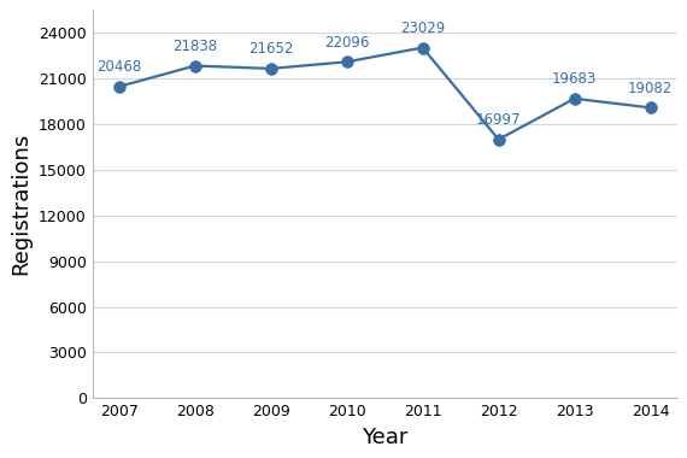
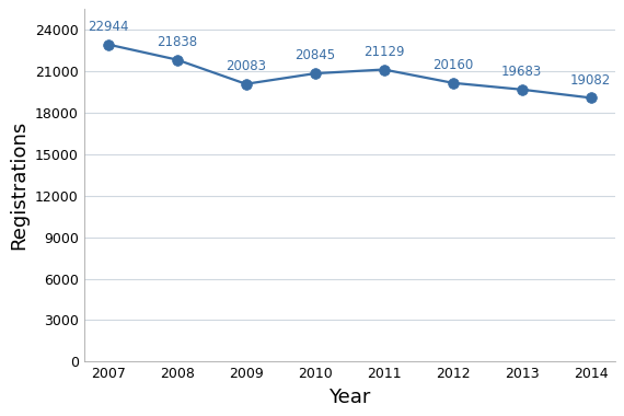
2007: 20468 -> 22944
2009: 21652 -> 20083
2010: 22096 -> 20845
2011: 23029 -> 21129
2012: 16997 -> 20160
